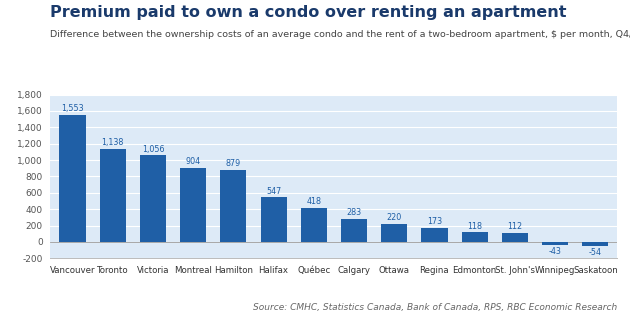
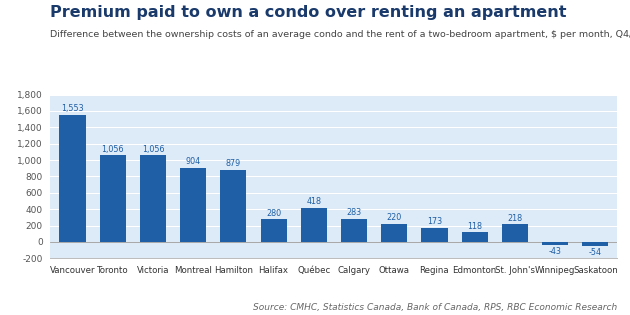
Toronto: 1,138 -> 1,056
Halifax: 547 -> 280
St. John's: 112 -> 218
